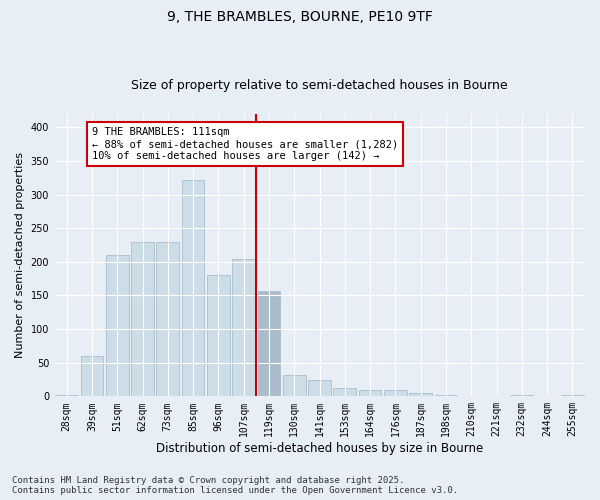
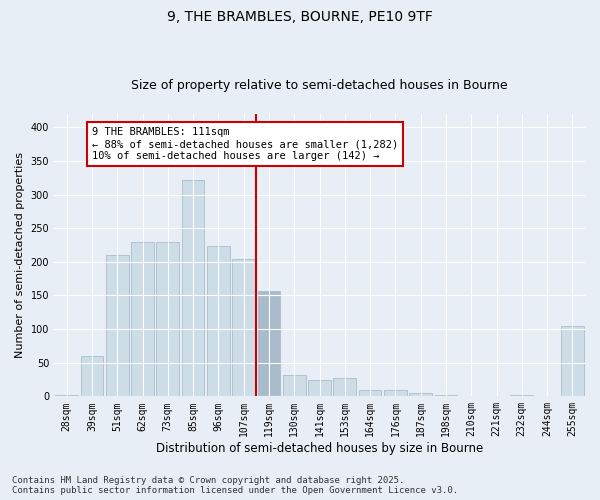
96sqm: 180 -> 224
153sqm: 13 -> 28
255sqm: 2 -> 104
